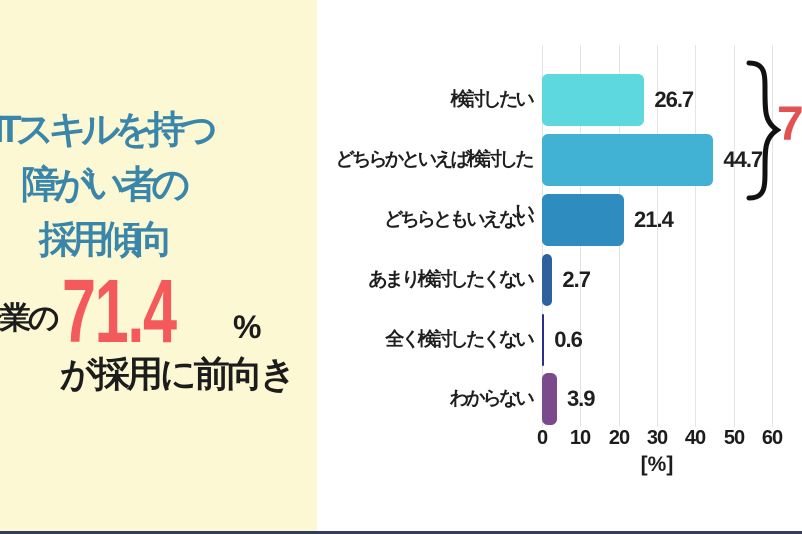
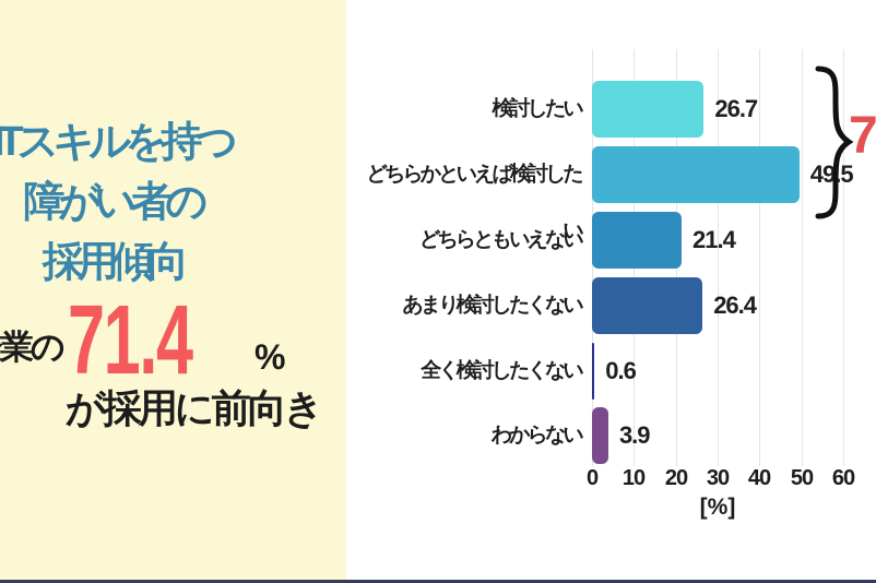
どちらかといえば検討したい: 44.7 -> 49.5
あまり検討したくない: 2.7 -> 26.4
